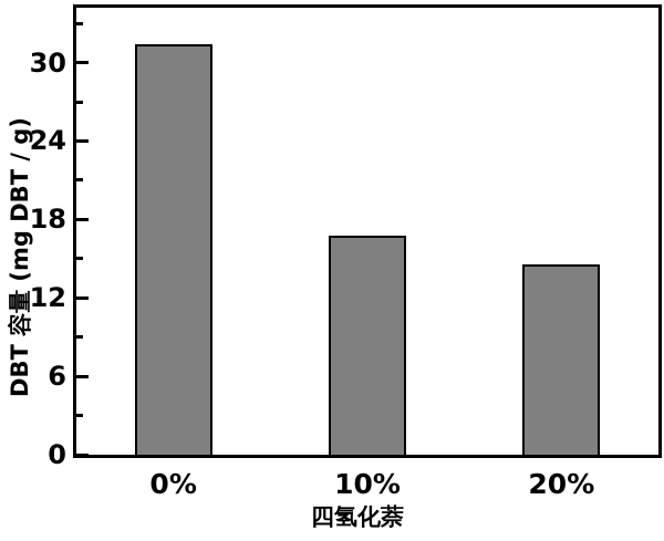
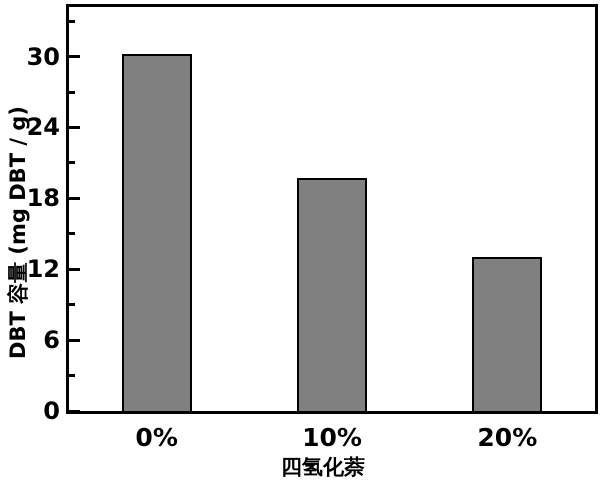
0%: 31.4 -> 30.2
10%: 16.8 -> 19.7
20%: 14.6 -> 13.0
